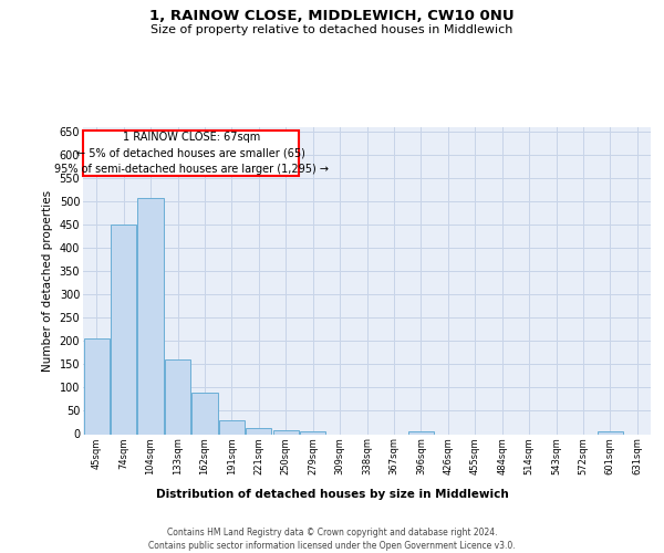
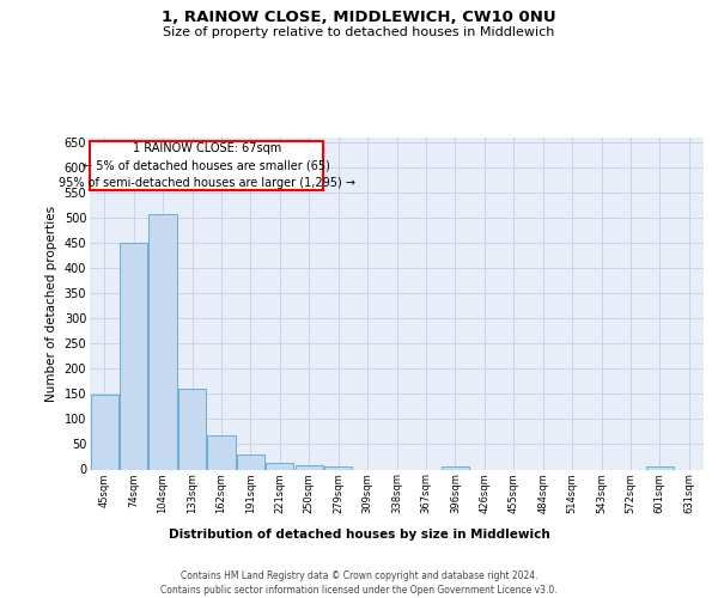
45sqm: 205 -> 148
162sqm: 90 -> 68
